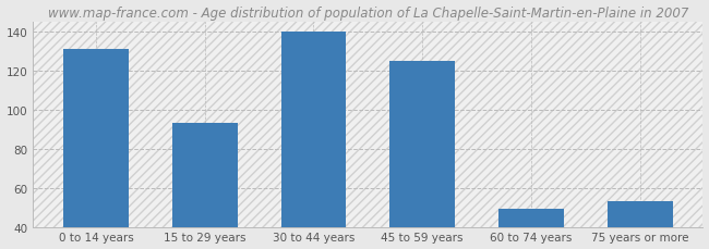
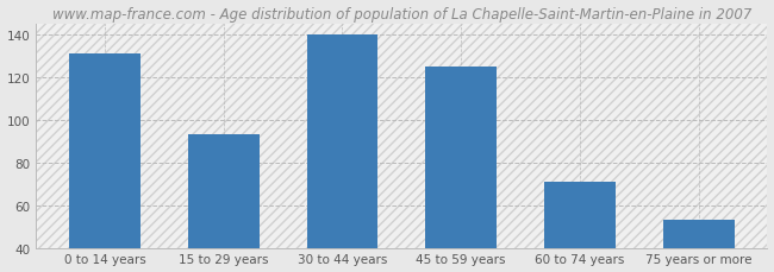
60 to 74 years: 49 -> 71
